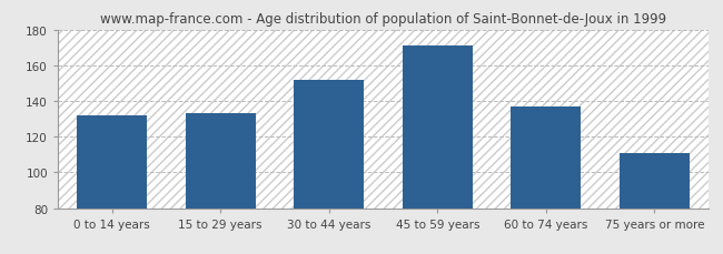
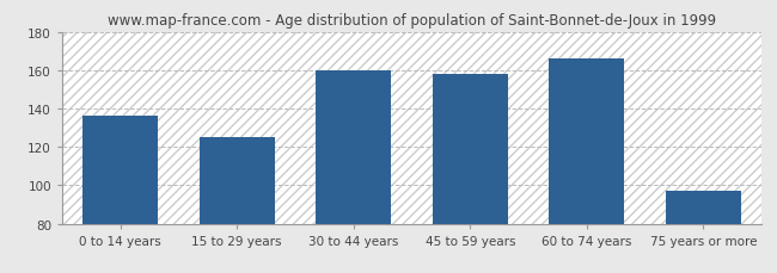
0 to 14 years: 132 -> 136
15 to 29 years: 133 -> 125
30 to 44 years: 152 -> 160
45 to 59 years: 171 -> 158
60 to 74 years: 137 -> 166
75 years or more: 111 -> 97
